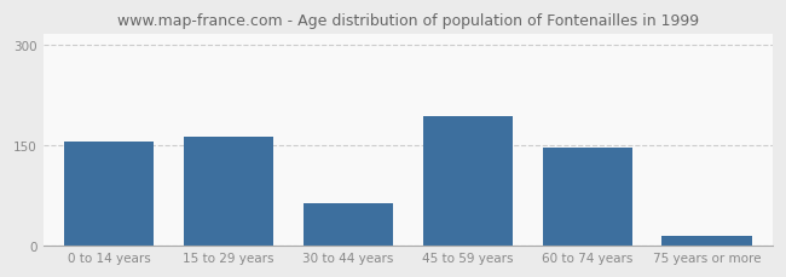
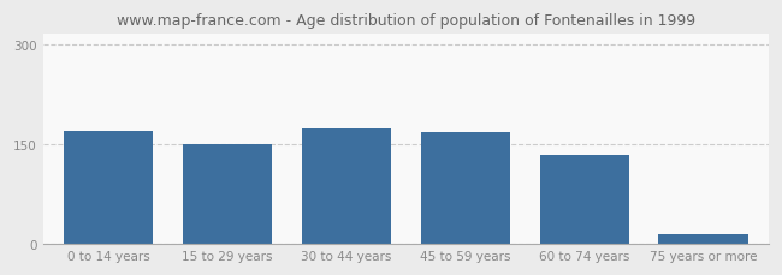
0 to 14 years: 156 -> 170
15 to 29 years: 162 -> 150
30 to 44 years: 64 -> 173
45 to 59 years: 194 -> 167
60 to 74 years: 146 -> 133
